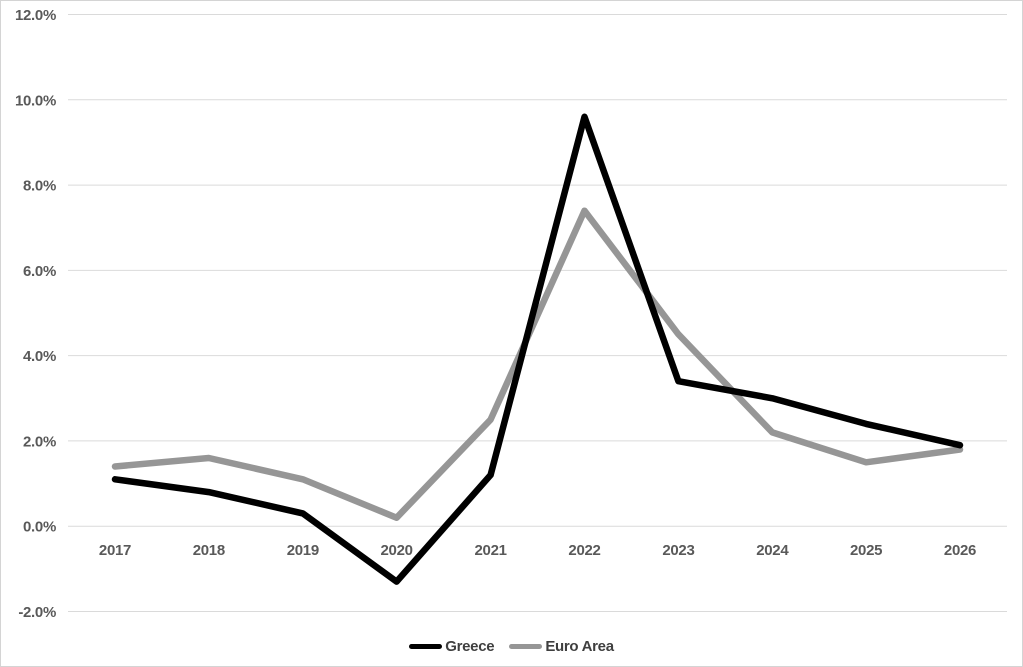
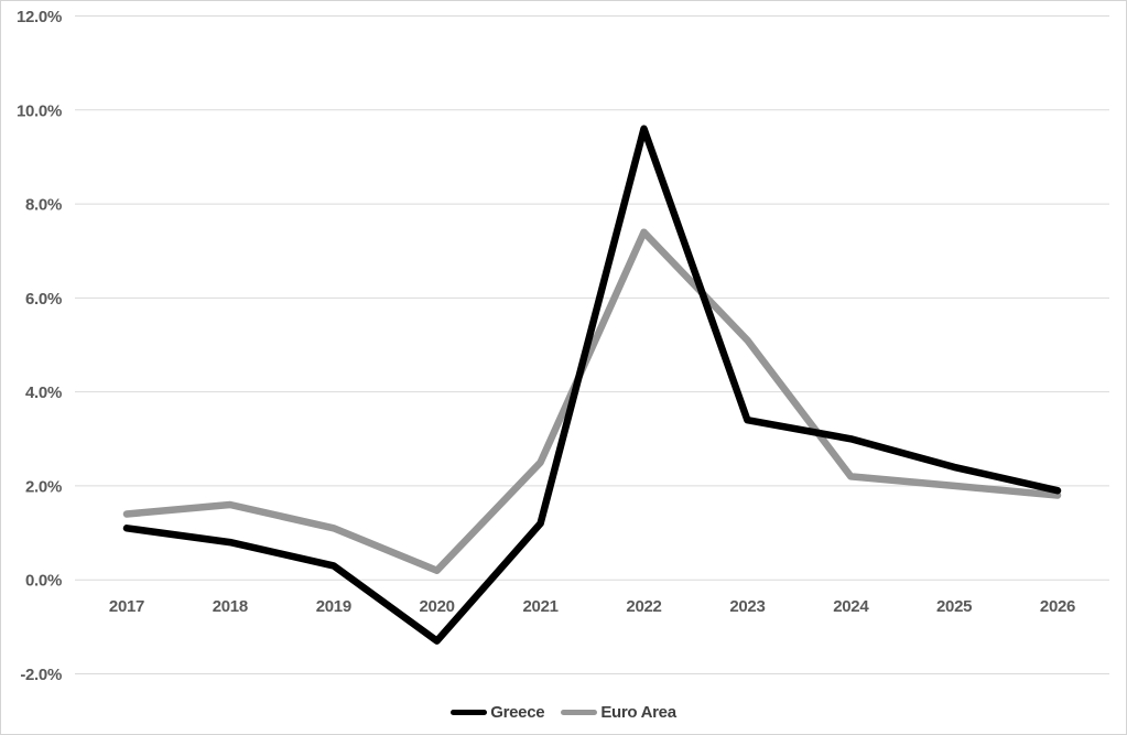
Euro Area/2023: 4.5% -> 5.1%
Euro Area/2025: 1.5% -> 2.0%
